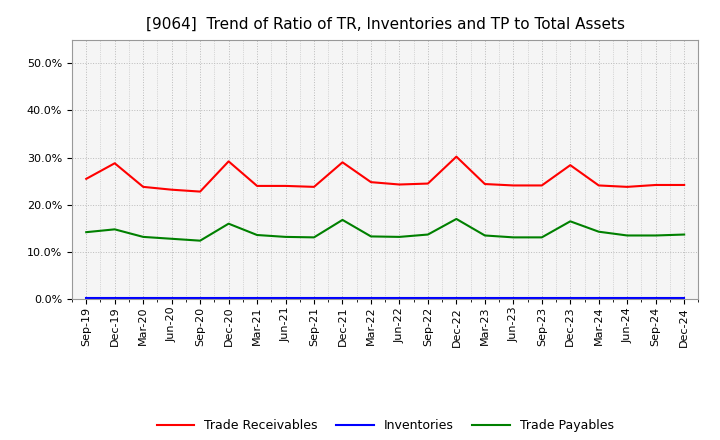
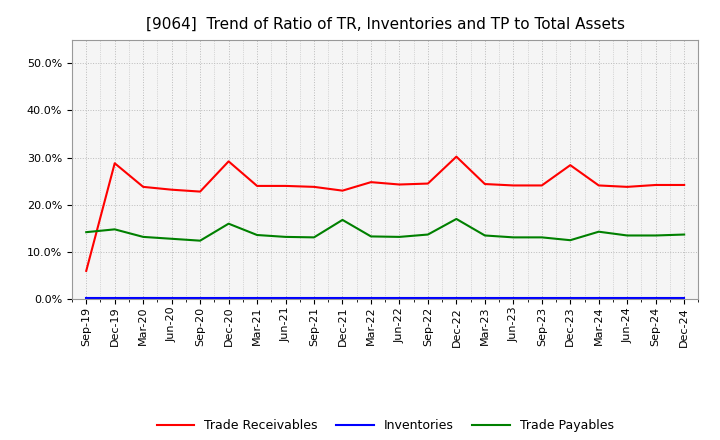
Trade Receivables/Sep-19: 25.5% -> 6.0%
Trade Receivables/Dec-21: 29.0% -> 23.0%
Trade Payables/Dec-23: 16.5% -> 12.5%
